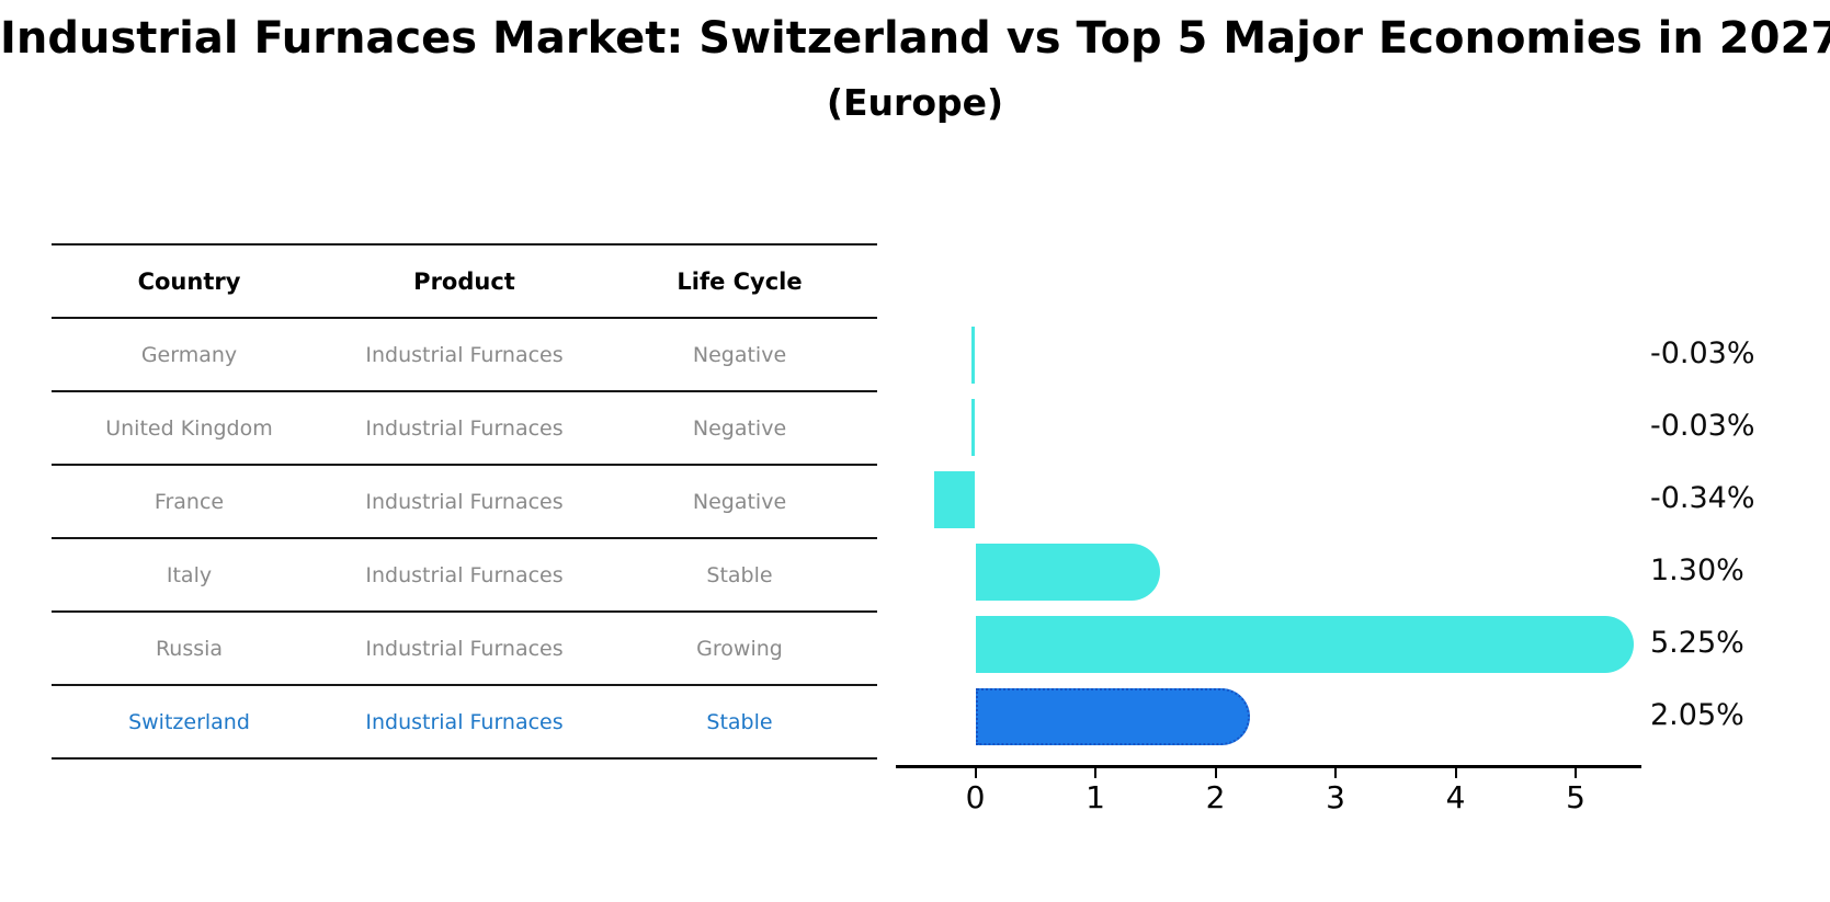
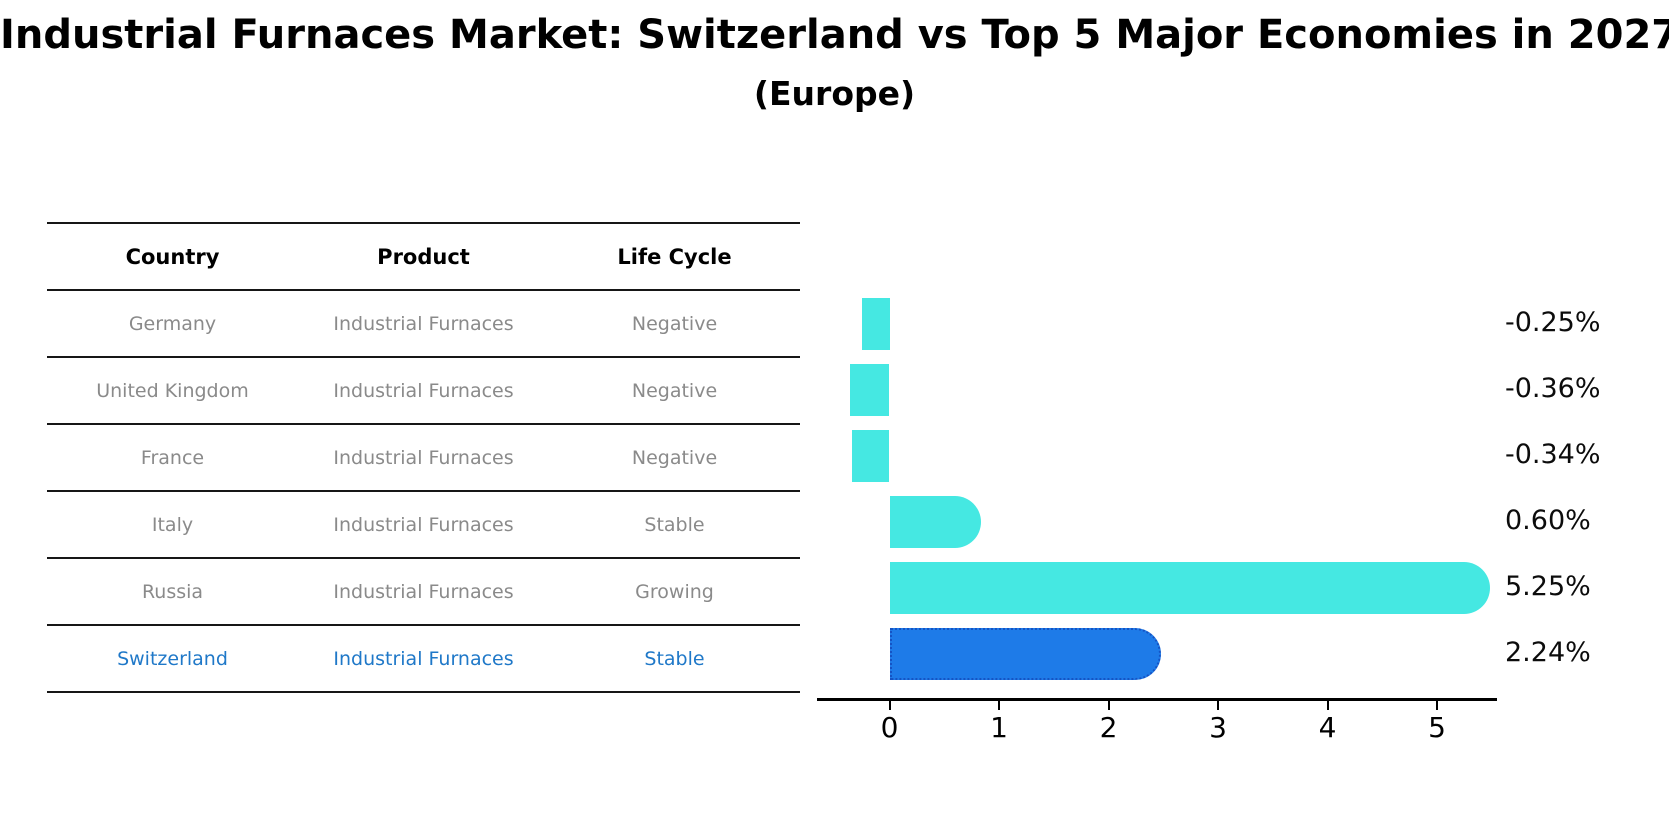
Germany: -0.03% -> -0.25%
United Kingdom: -0.03% -> -0.36%
Italy: 1.30% -> 0.60%
Switzerland: 2.05% -> 2.24%
